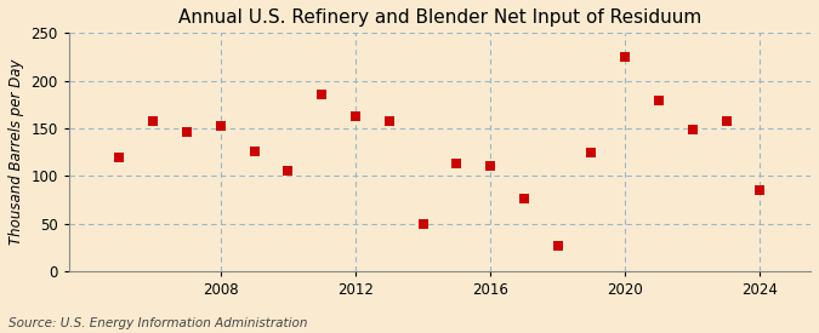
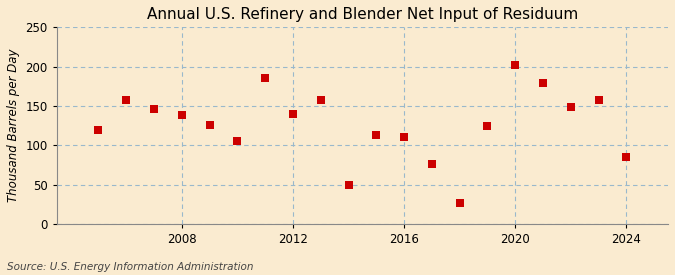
2008: 153 -> 138
2012: 163 -> 140
2020: 225 -> 202
